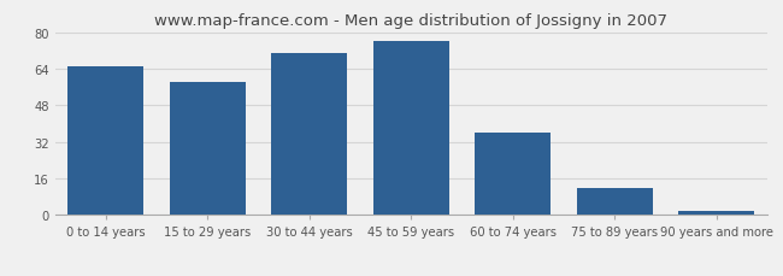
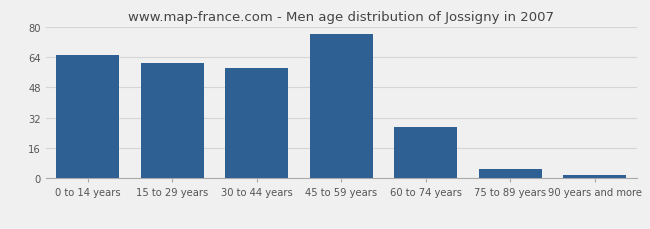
15 to 29 years: 58 -> 61
30 to 44 years: 71 -> 58
60 to 74 years: 36 -> 27
75 to 89 years: 12 -> 5
